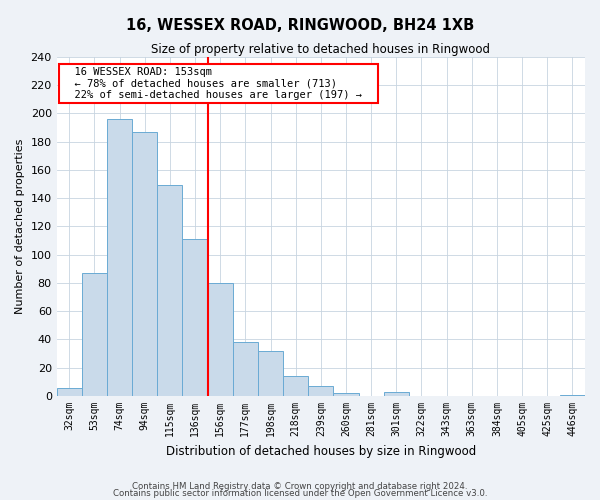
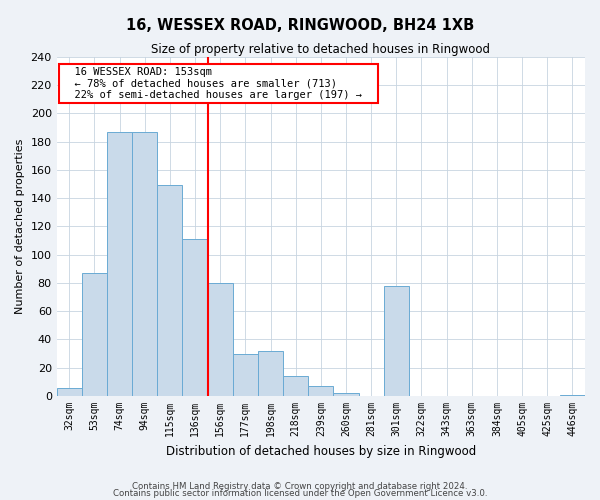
74sqm: 196 -> 187
177sqm: 38 -> 30
301sqm: 3 -> 78
